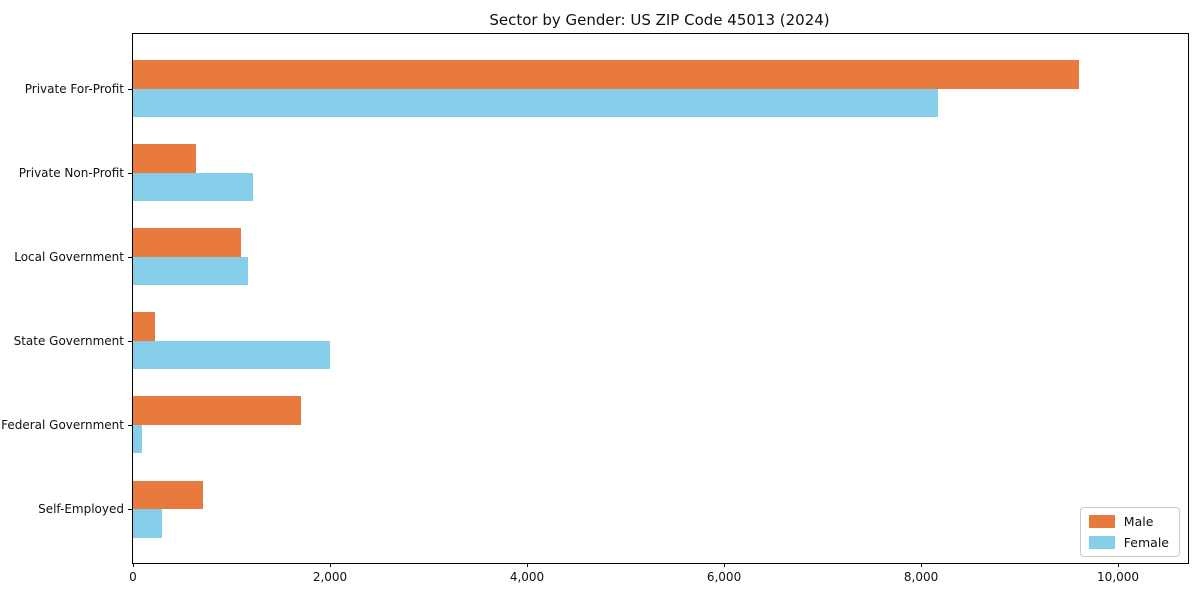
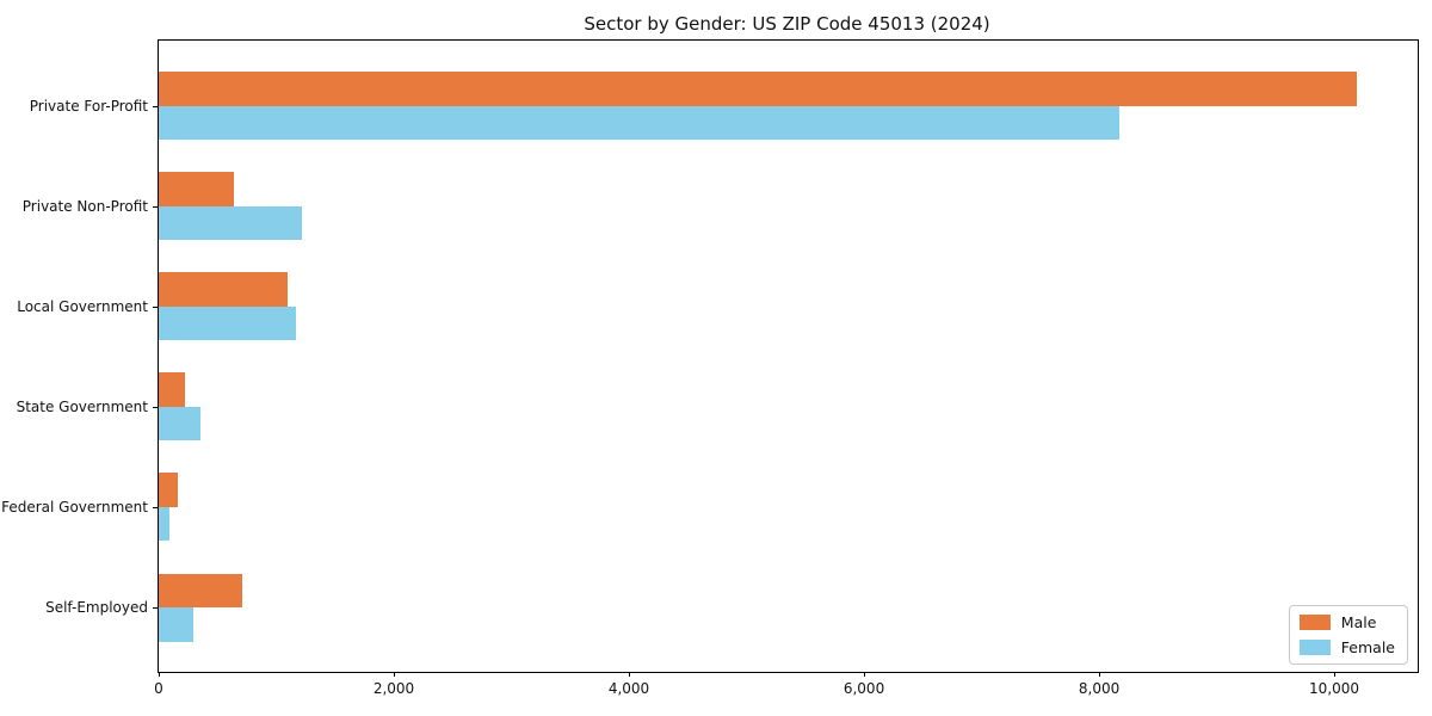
Male/Private For-Profit: 9600 -> 10200
Female/State Government: 2000 -> 400
Male/Federal Government: 1700 -> 200
